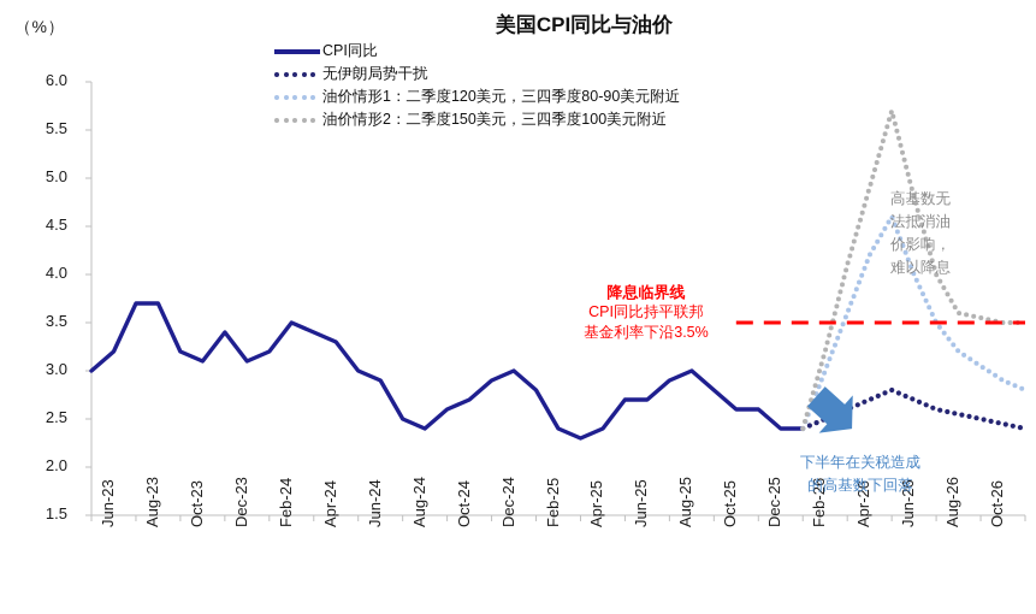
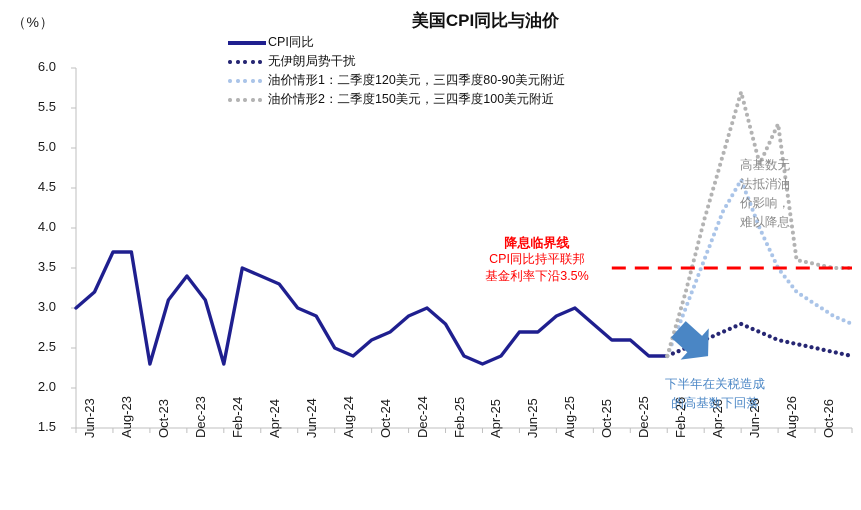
CPI同比/Oct-23: 3.2 -> 2.3
CPI同比/Feb-24: 3.2 -> 2.3
油价情形2：二季度150美元，三四季度100美元附近/Aug-26: 4.0 -> 5.3
